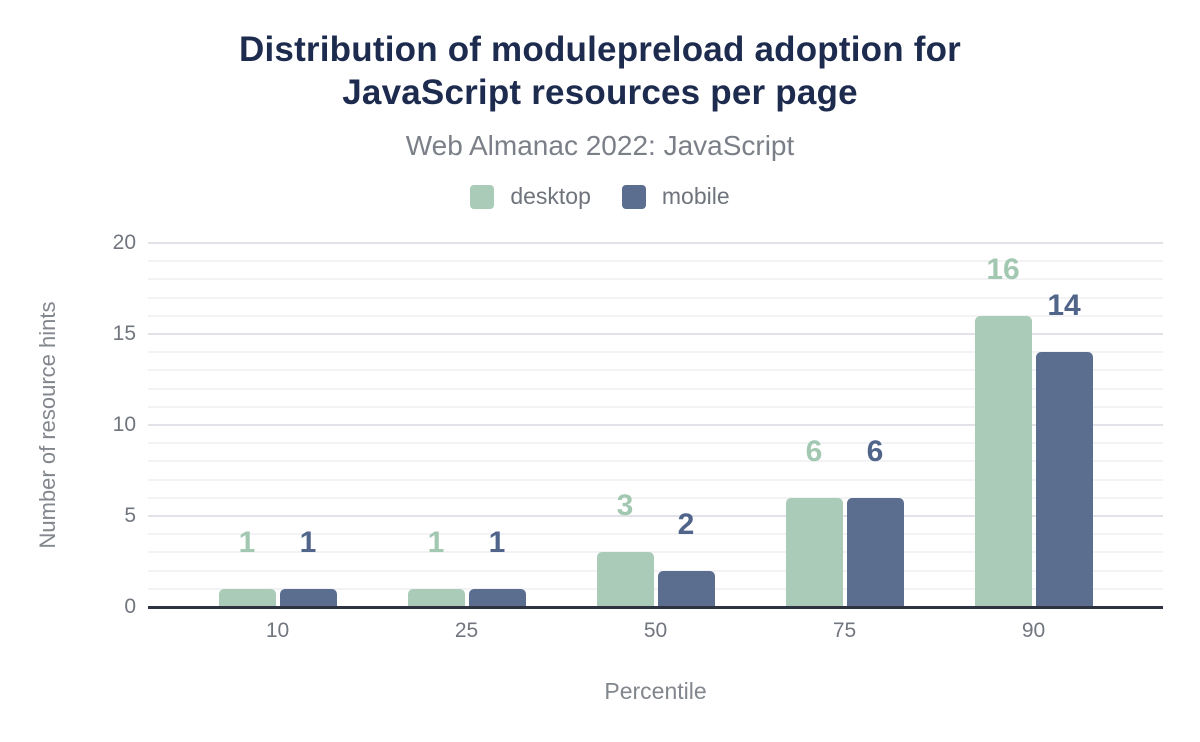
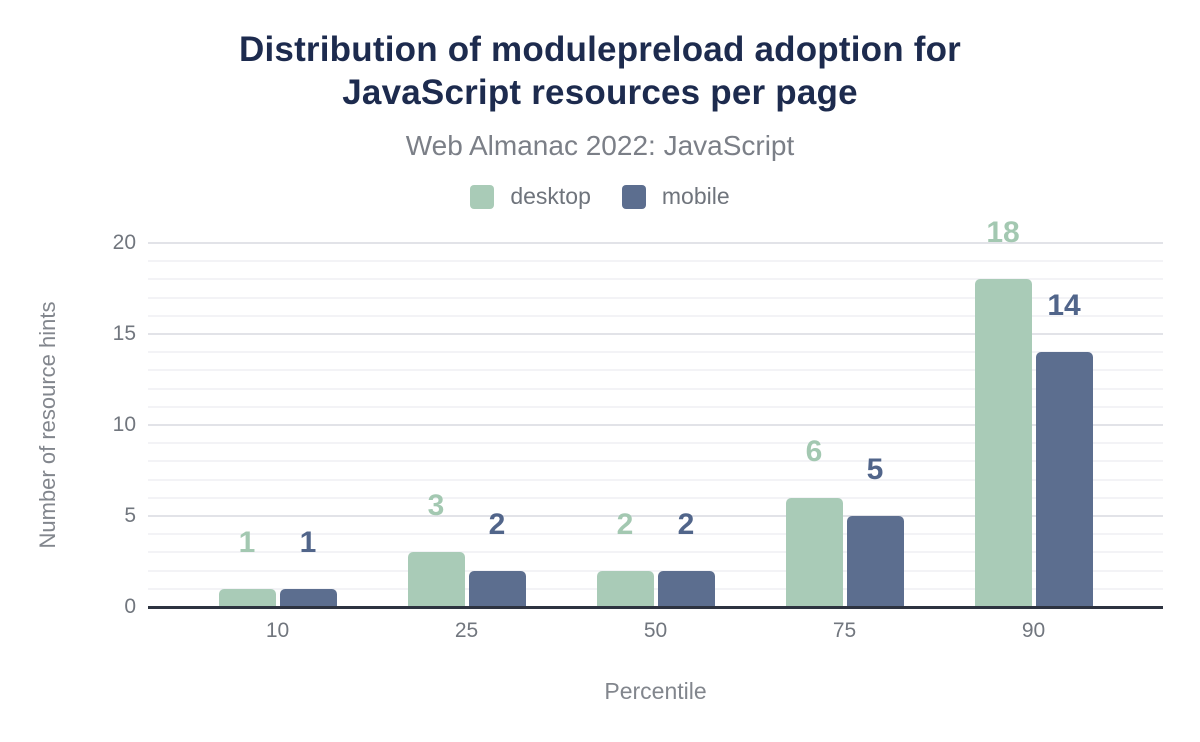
desktop/25: 1 -> 3
mobile/25: 1 -> 2
desktop/50: 3 -> 2
mobile/75: 6 -> 5
desktop/90: 16 -> 18
